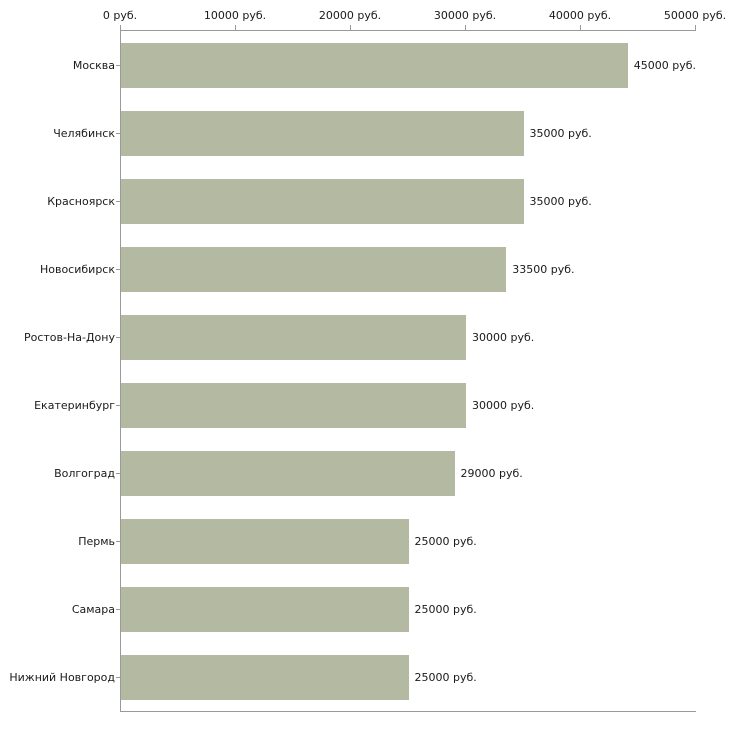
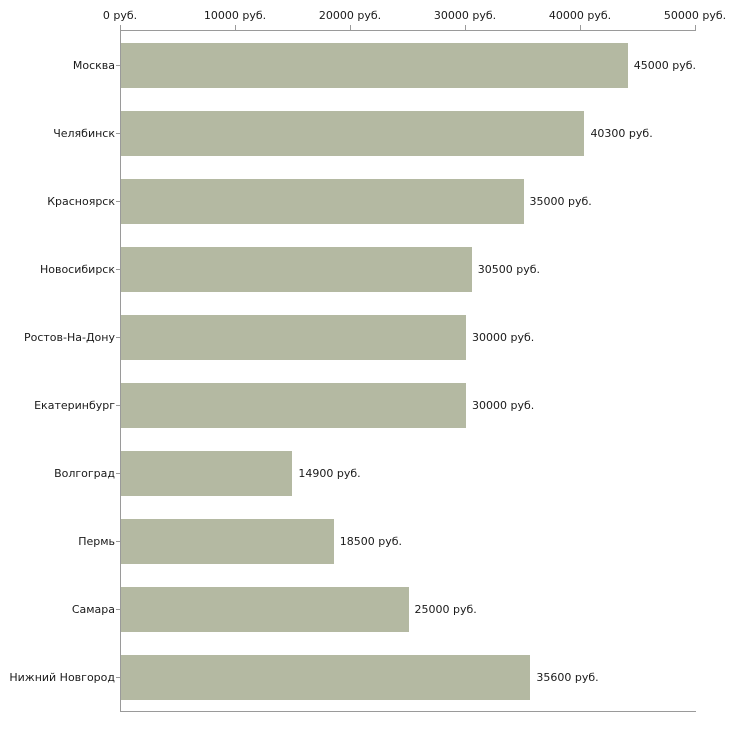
Челябинск: 35000 -> 40300
Новосибирск: 33500 -> 30500
Волгоград: 29000 -> 14900
Пермь: 25000 -> 18500
Нижний Новгород: 25000 -> 35600
